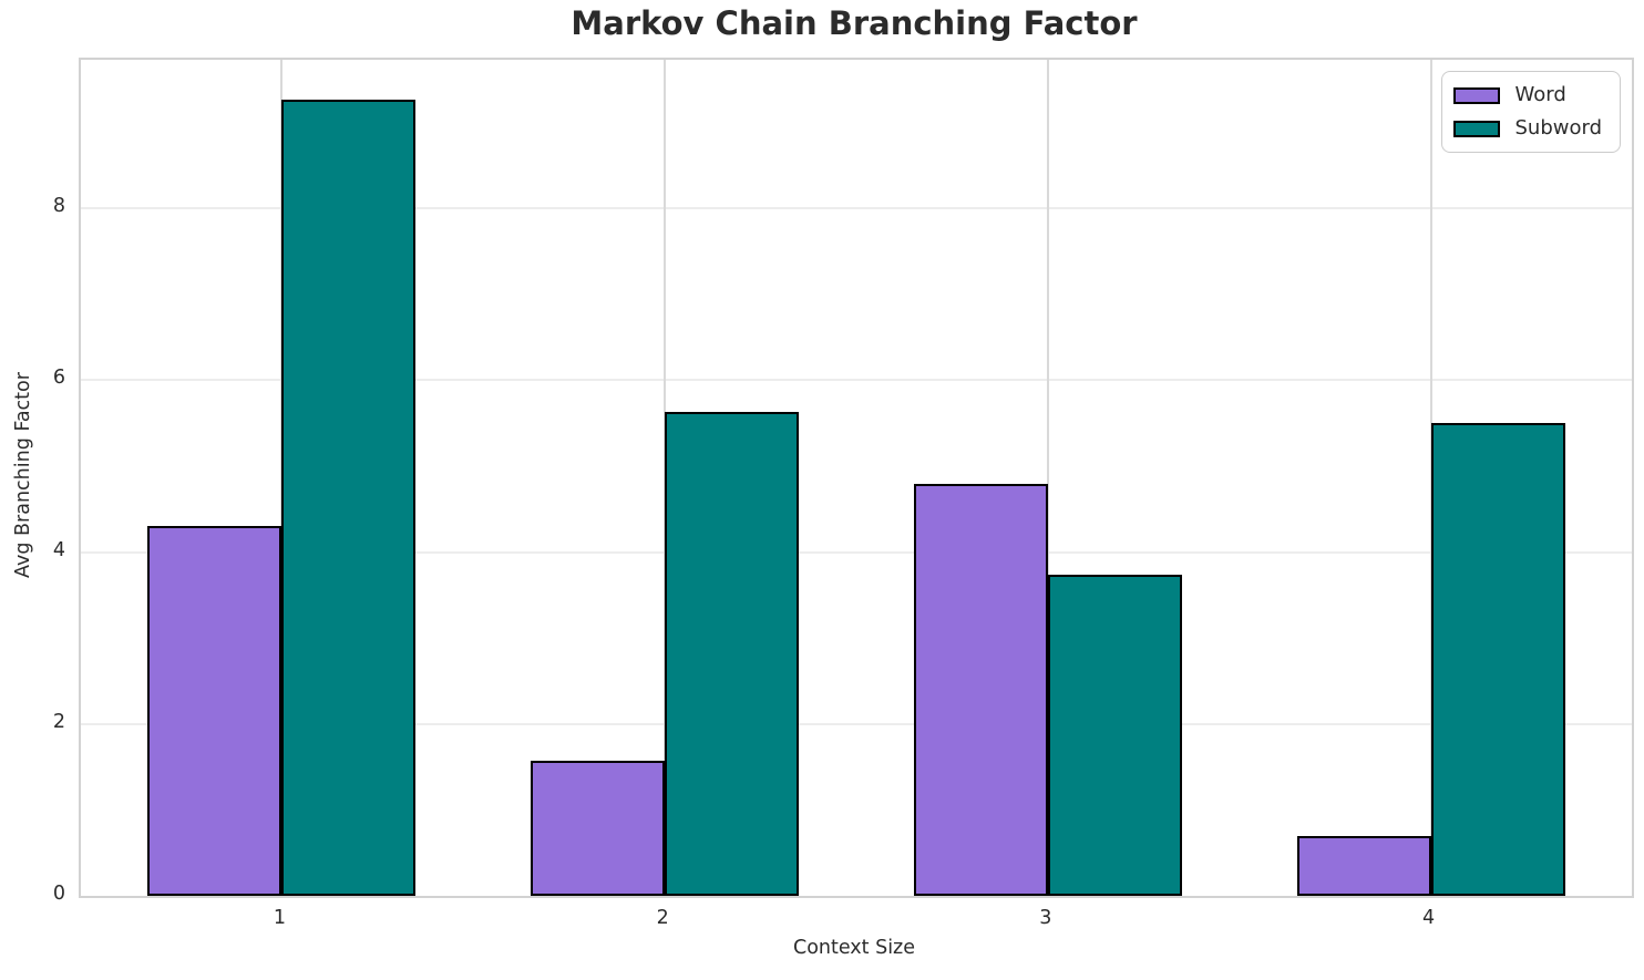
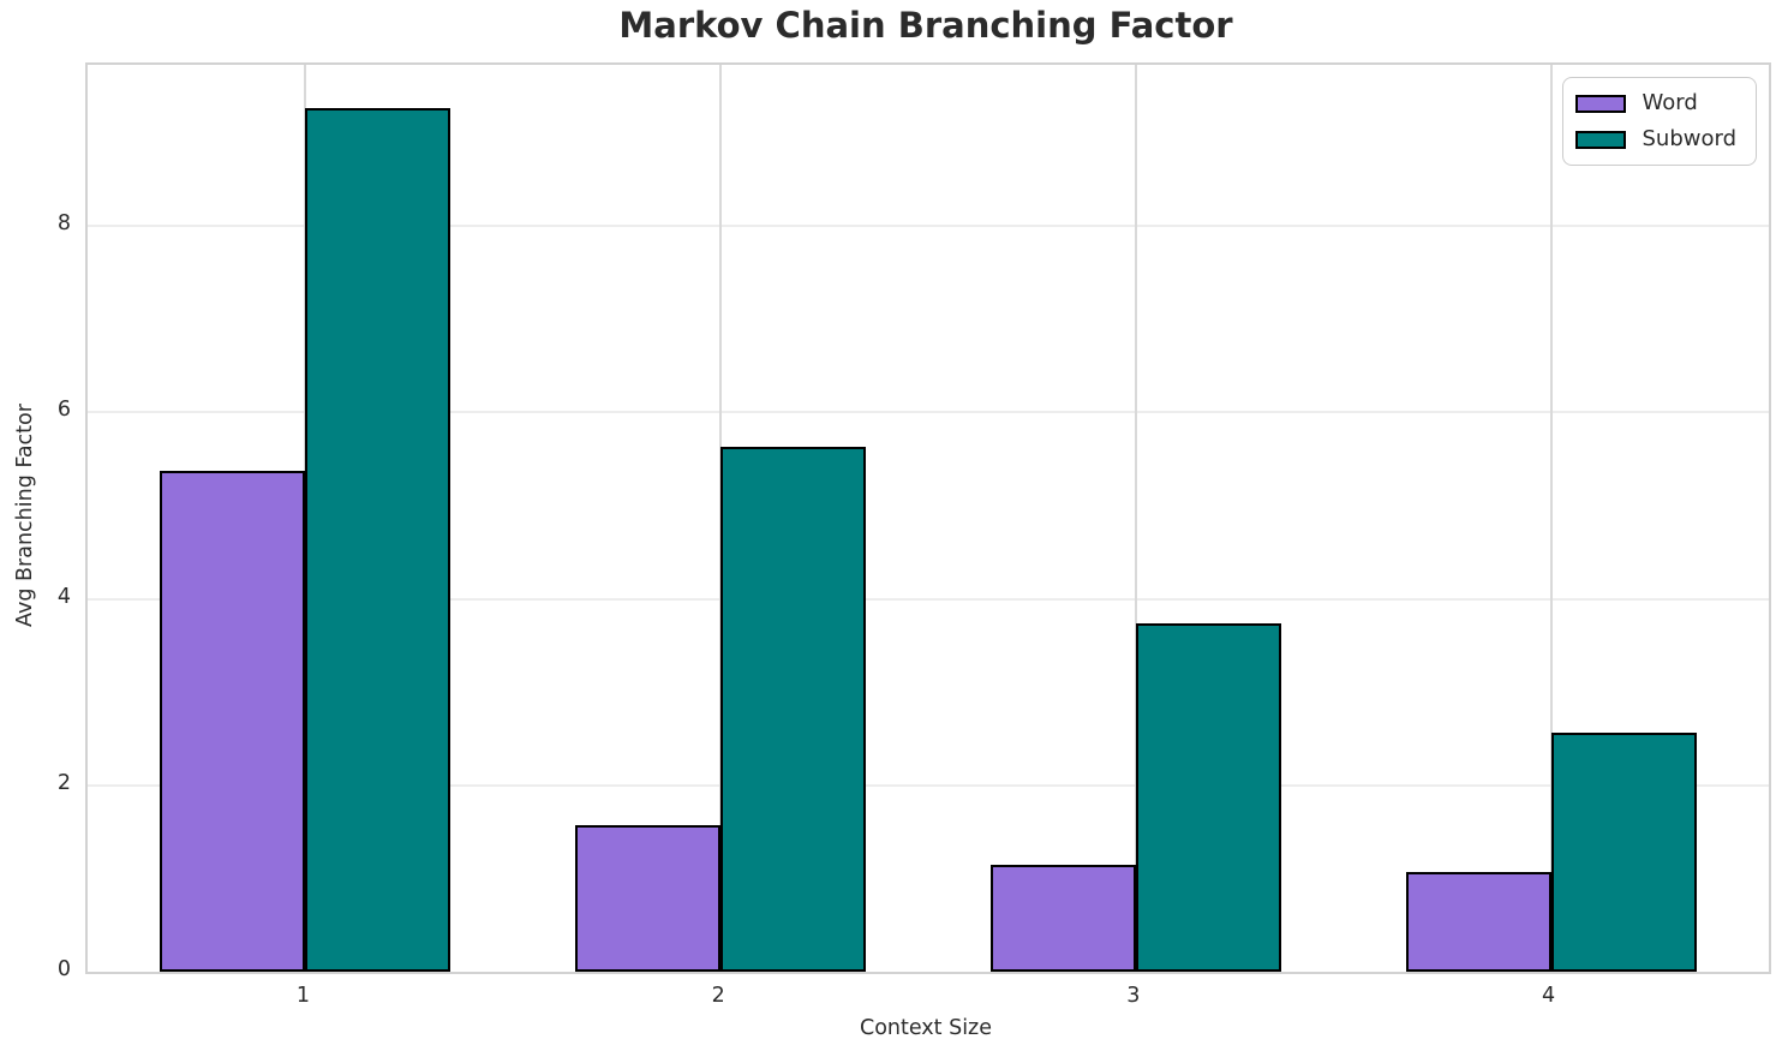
Word/1: 4.3 -> 5.4
Word/3: 4.8 -> 1.1
Word/4: 0.7 -> 1.1
Subword/4: 5.5 -> 2.6
